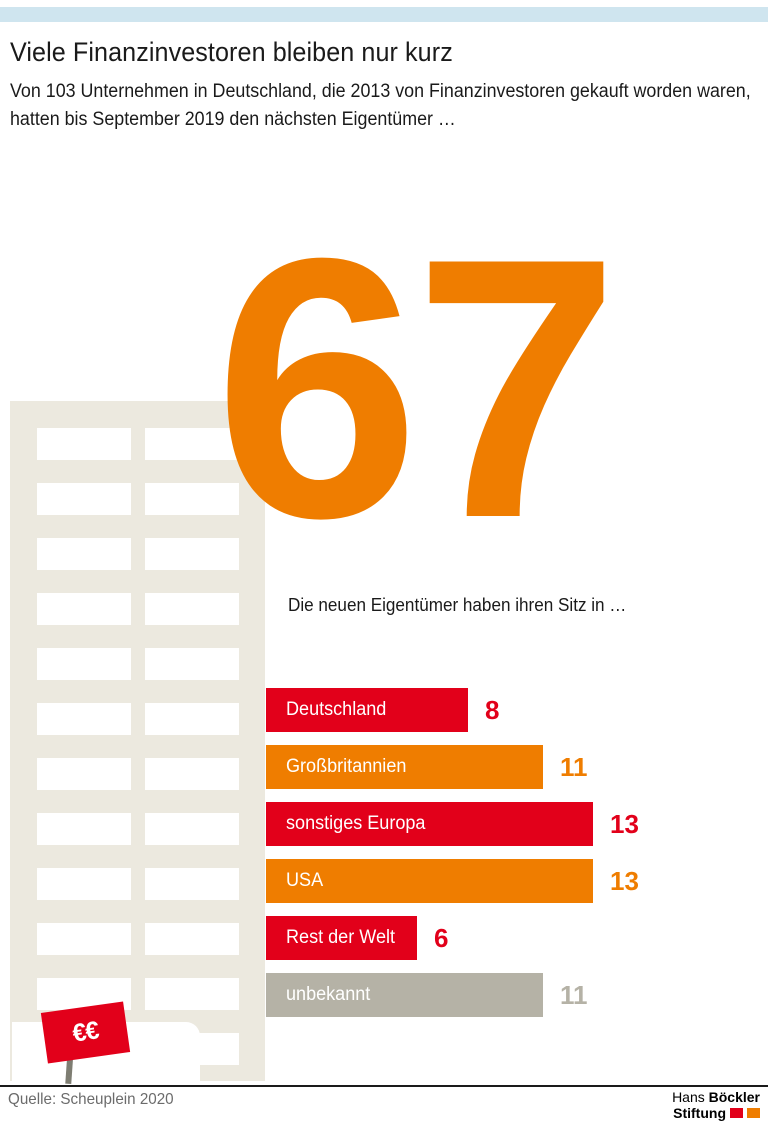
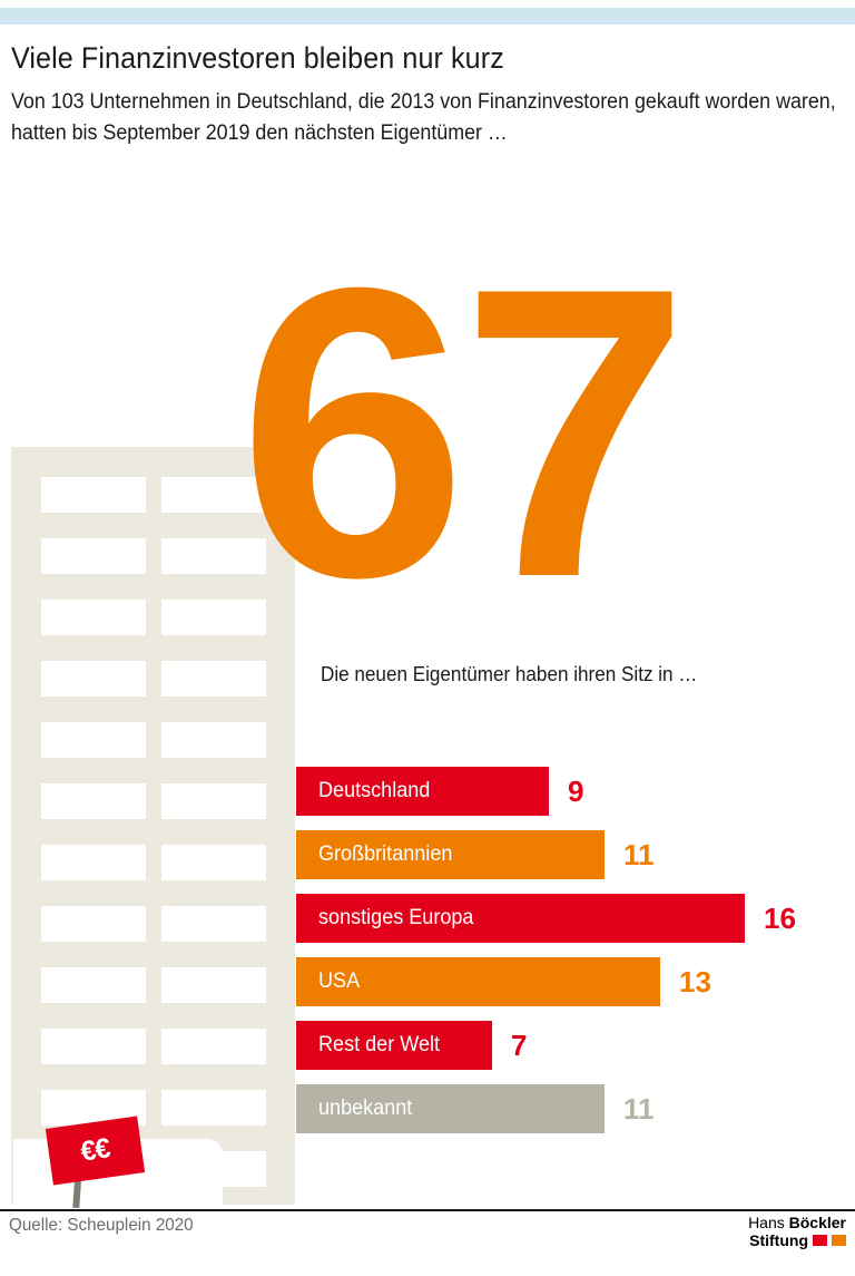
Deutschland: 8 -> 9
sonstiges Europa: 13 -> 16
Rest der Welt: 6 -> 7
